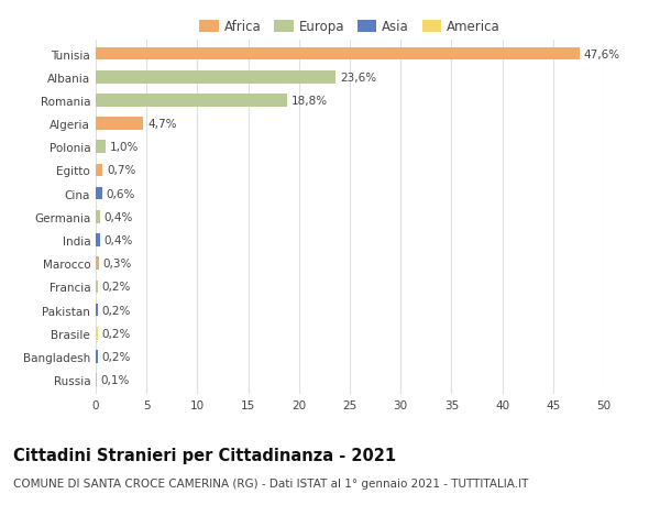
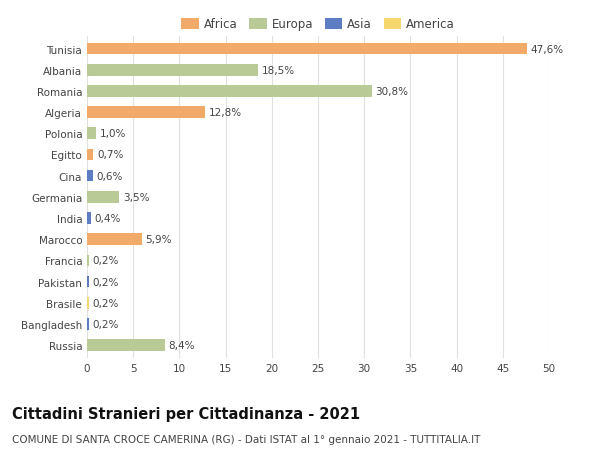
Albania: 23,6% -> 18,5%
Romania: 18,8% -> 30,8%
Algeria: 4,7% -> 12,8%
Germania: 0,4% -> 3,5%
Marocco: 0,3% -> 5,9%
Russia: 0,1% -> 8,4%
